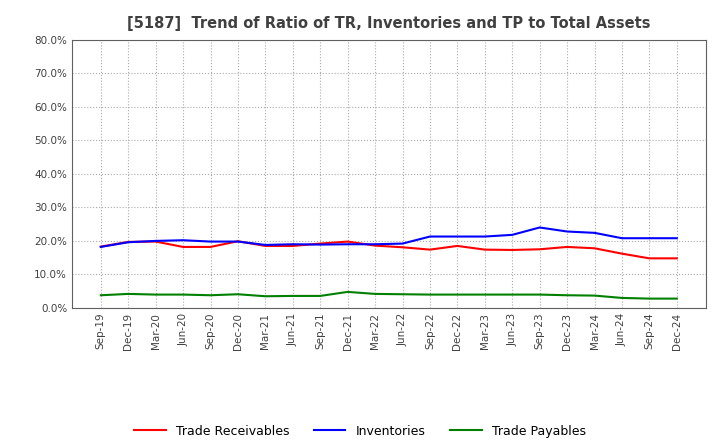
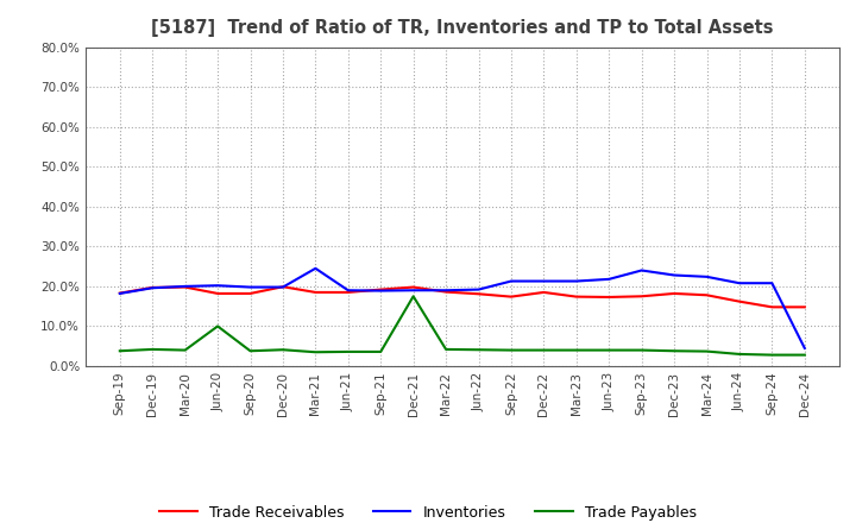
Trade Payables/Jun-20: 4.0% -> 10.0%
Inventories/Mar-21: 18.8% -> 24.5%
Trade Payables/Dec-21: 4.8% -> 17.5%
Inventories/Dec-24: 20.8% -> 4.5%
